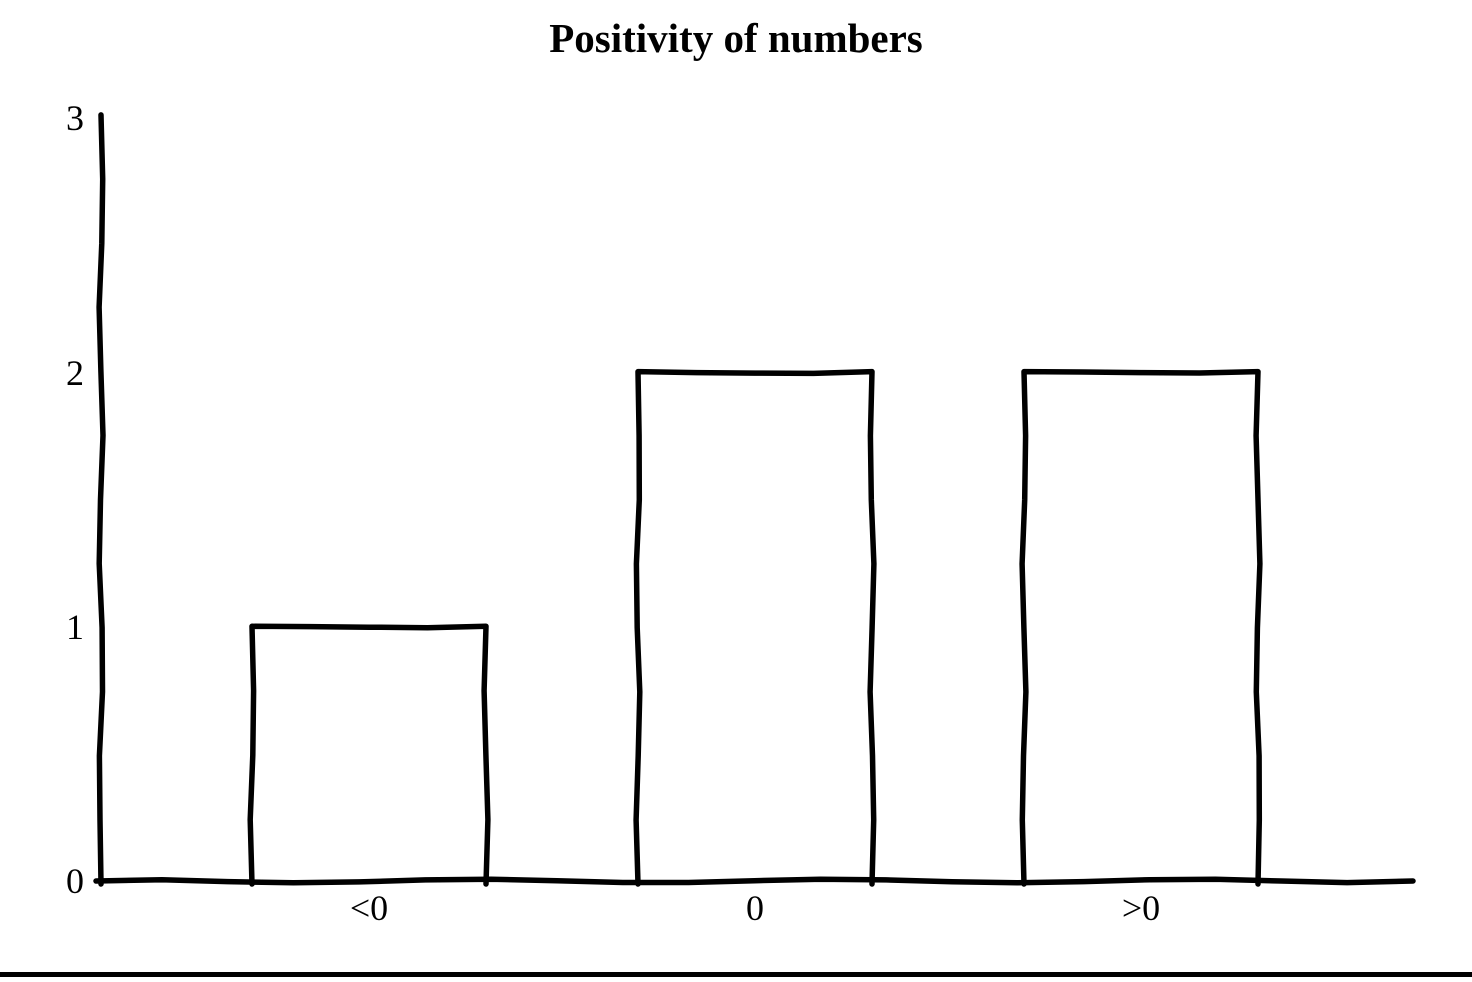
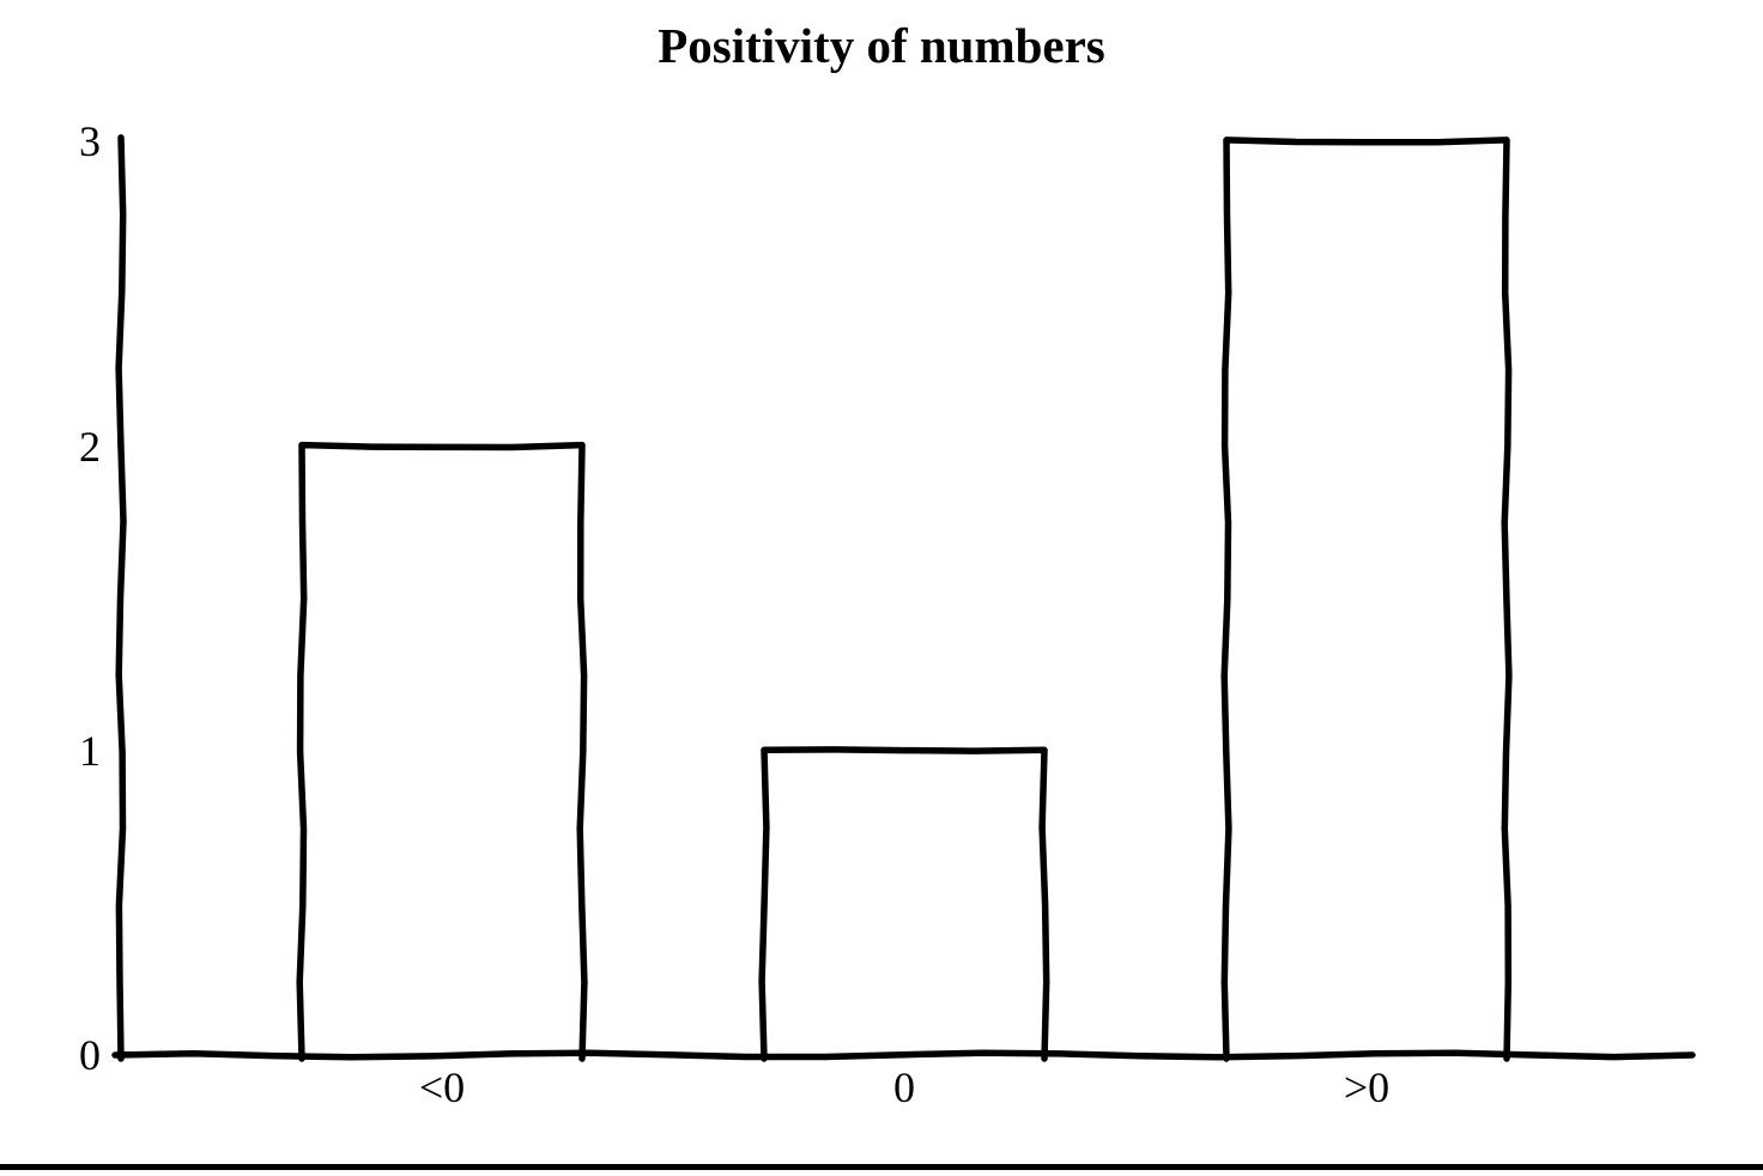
<0: 1 -> 2
0: 2 -> 1
>0: 2 -> 3
